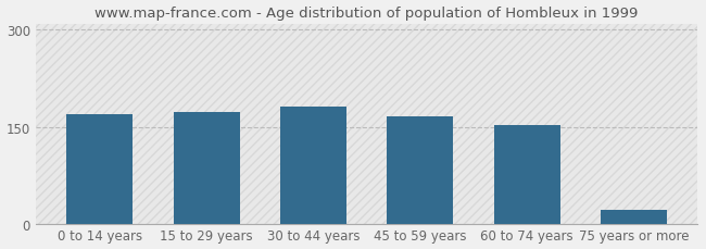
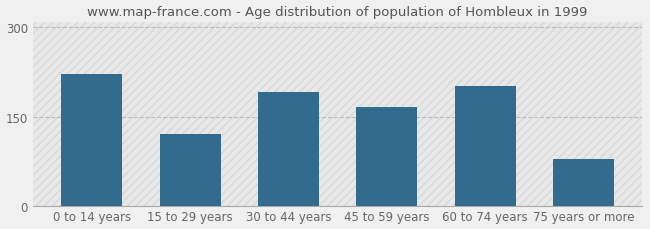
0 to 14 years: 170 -> 222
15 to 29 years: 172 -> 120
30 to 44 years: 182 -> 192
60 to 74 years: 153 -> 202
75 years or more: 22 -> 78
